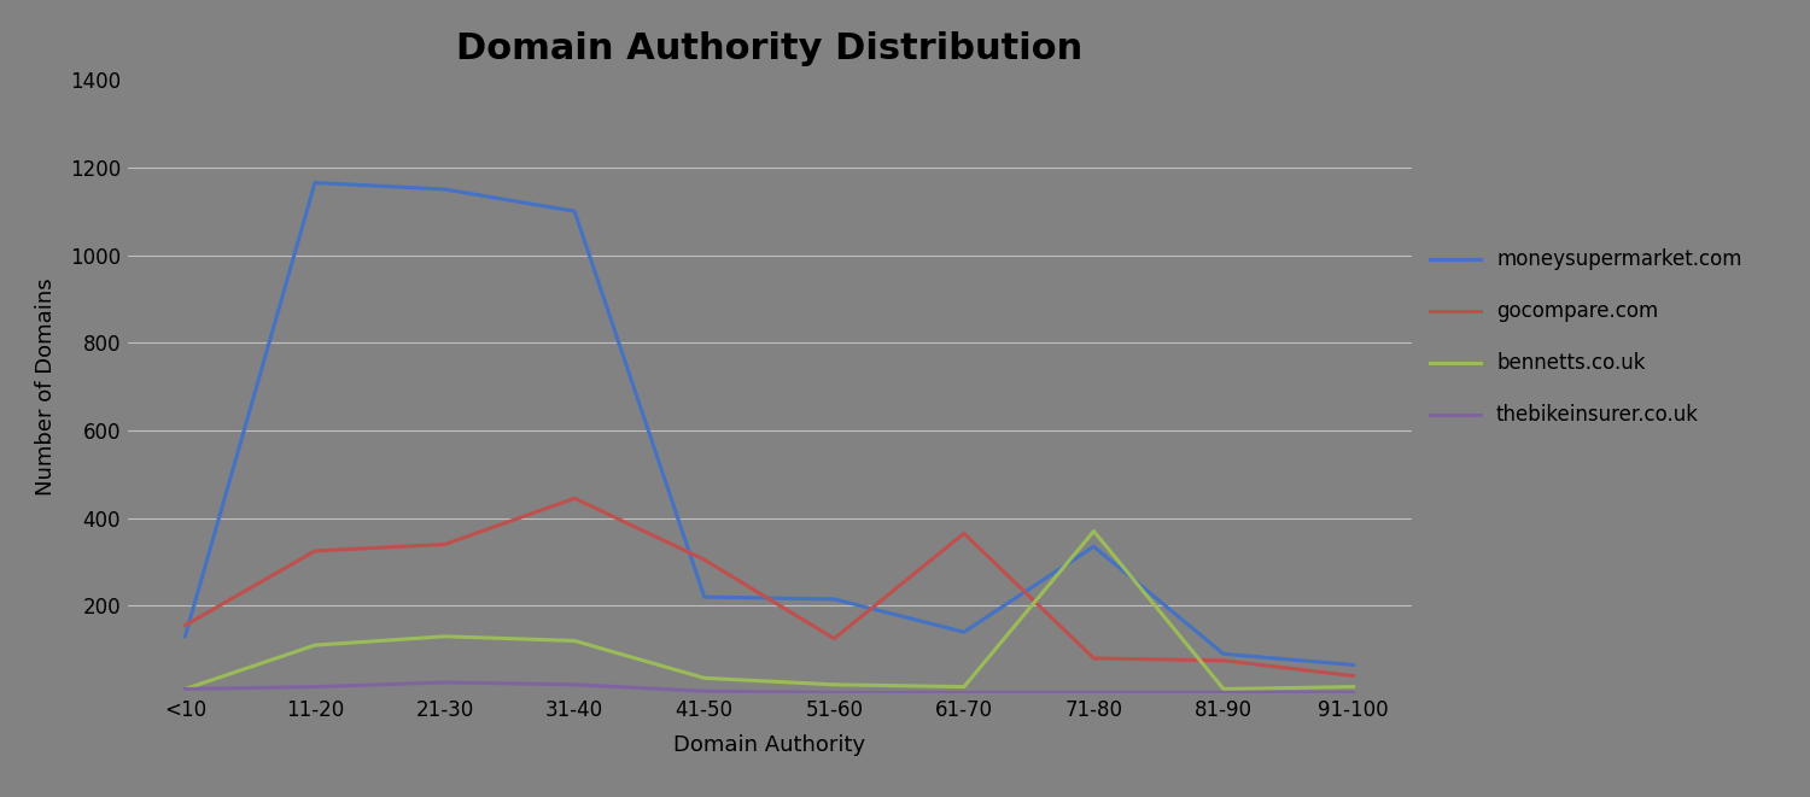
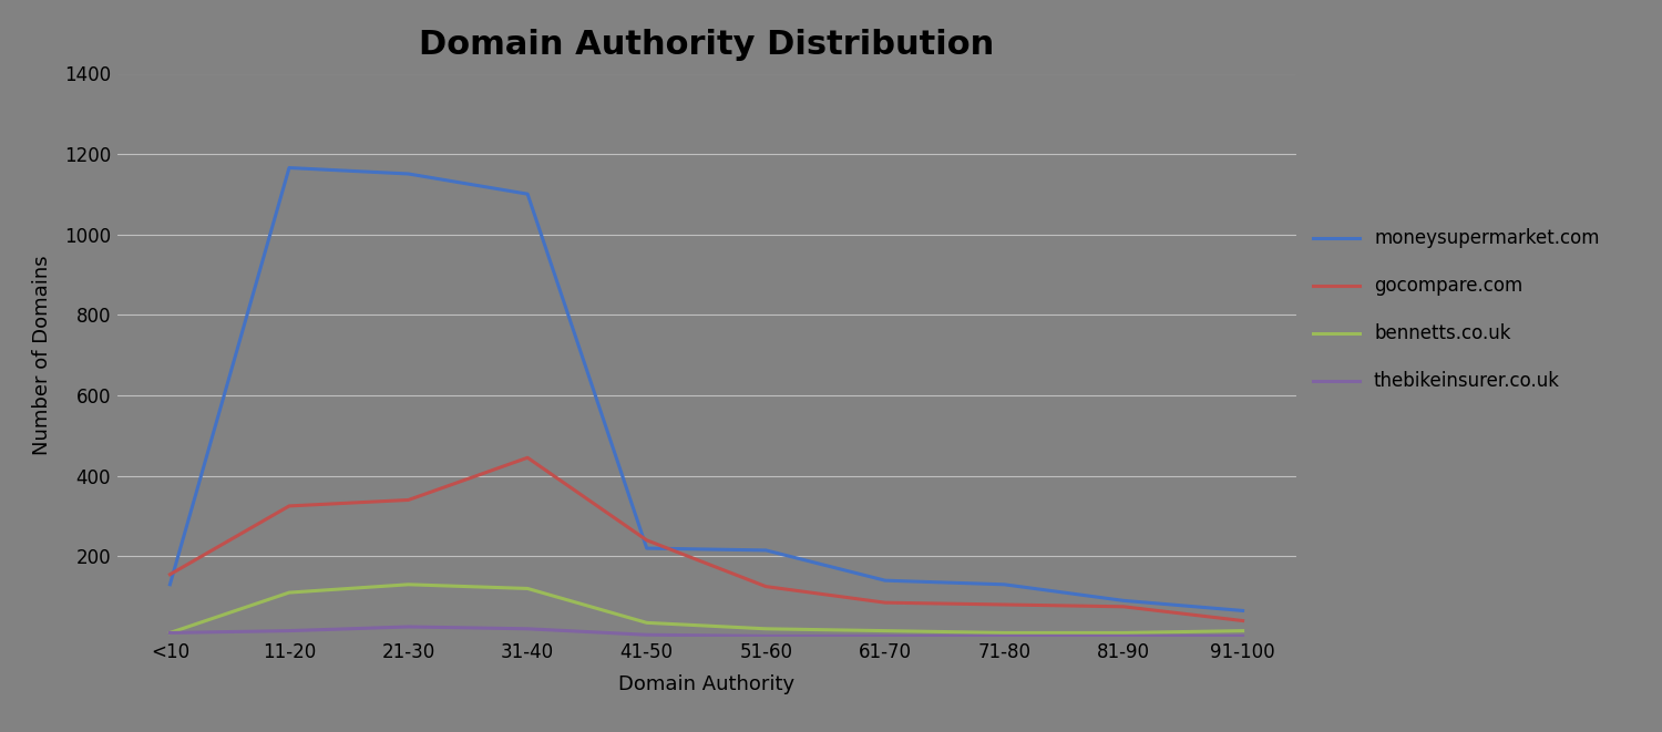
gocompare.com/41-50: 305 -> 240
gocompare.com/61-70: 365 -> 85
moneysupermarket.com/71-80: 335 -> 130
bennetts.co.uk/71-80: 370 -> 10
